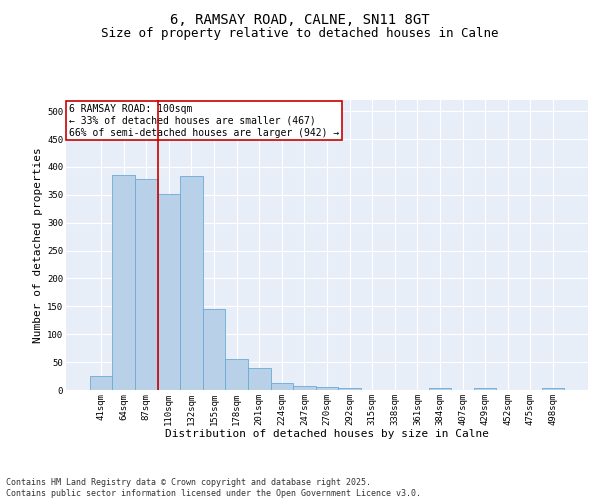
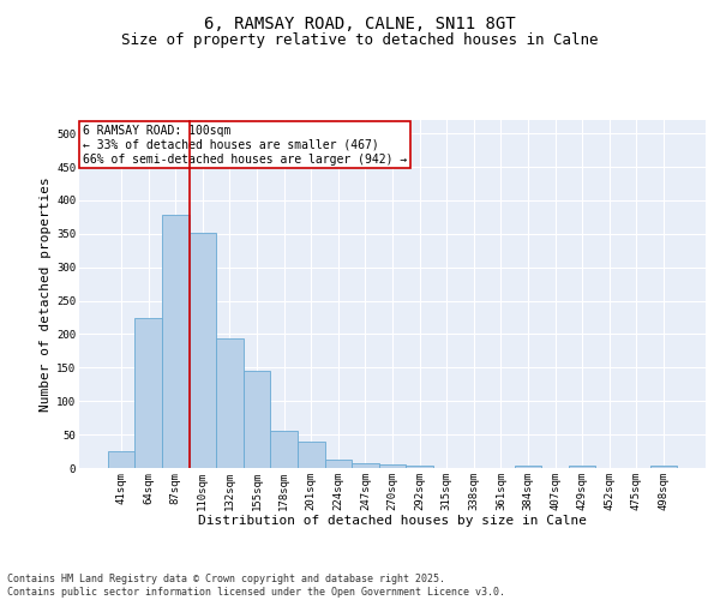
64sqm: 386 -> 224
132sqm: 384 -> 193
